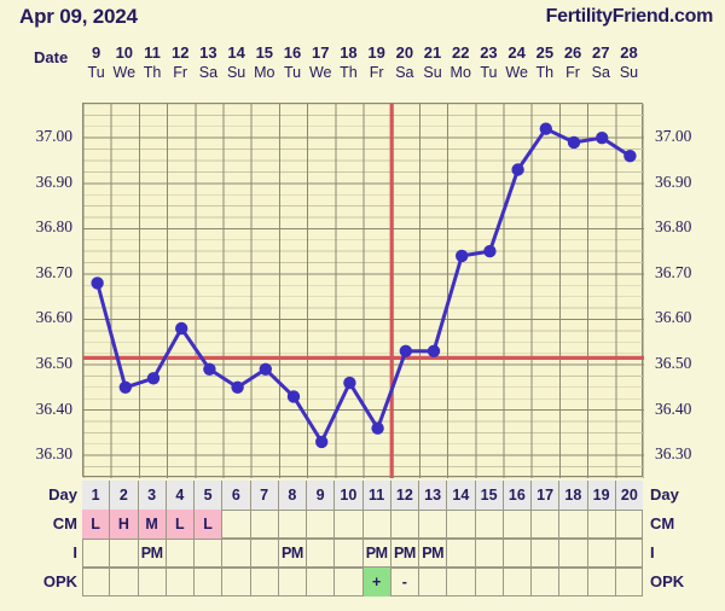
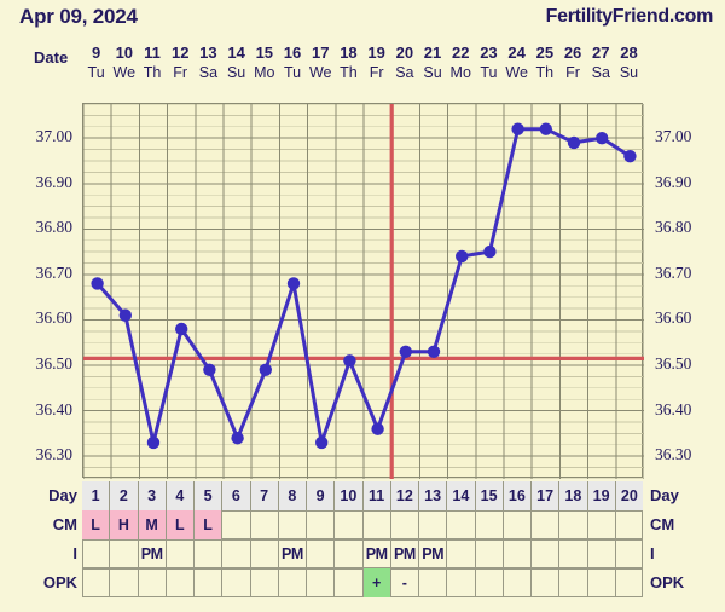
10: 36.45 -> 36.61
11: 36.47 -> 36.33
14: 36.45 -> 36.34
16: 36.43 -> 36.68
18: 36.46 -> 36.51
24: 36.93 -> 37.02
